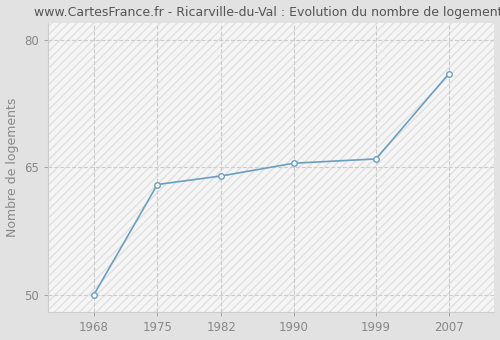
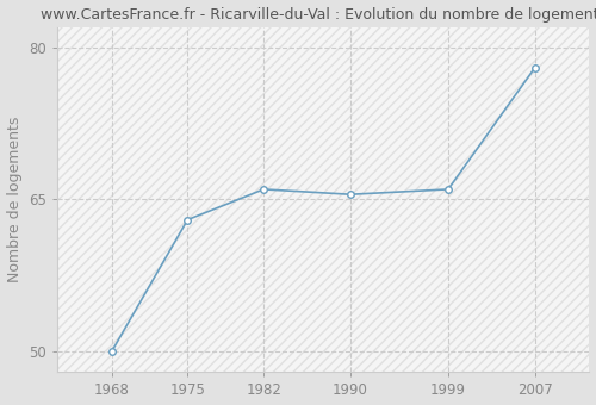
1982: 64.0 -> 66.0
2007: 76.0 -> 78.0
